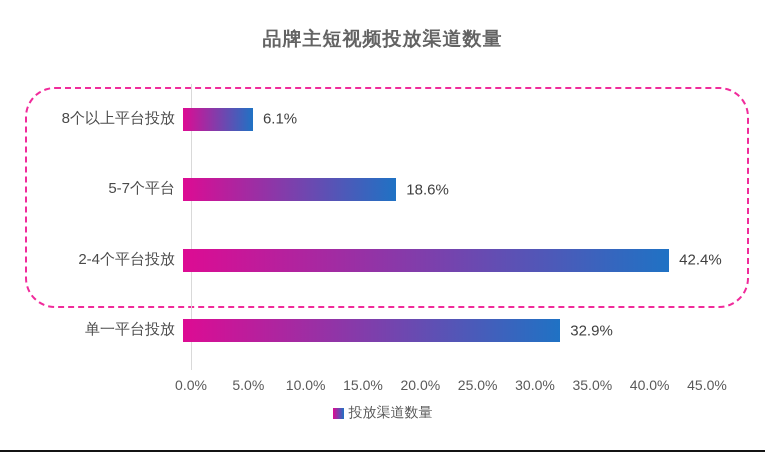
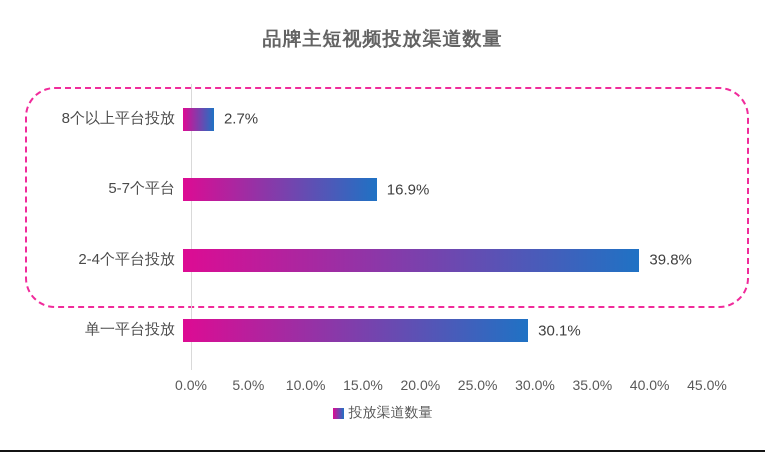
8个以上平台投放: 6.1% -> 2.7%
5-7个平台: 18.6% -> 16.9%
2-4个平台投放: 42.4% -> 39.8%
单一平台投放: 32.9% -> 30.1%
